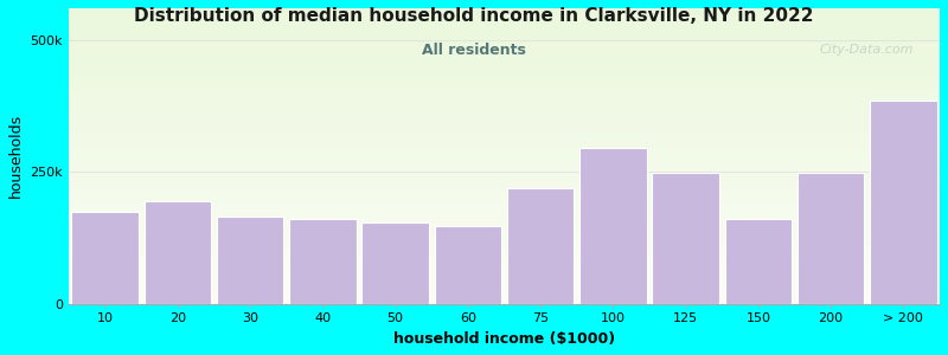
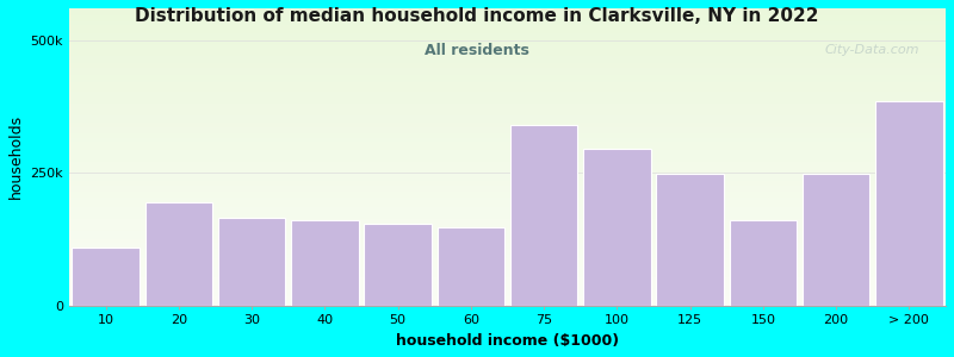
10: 175k -> 110k
75: 220k -> 340k
